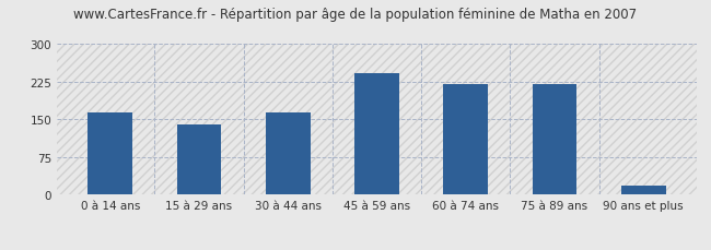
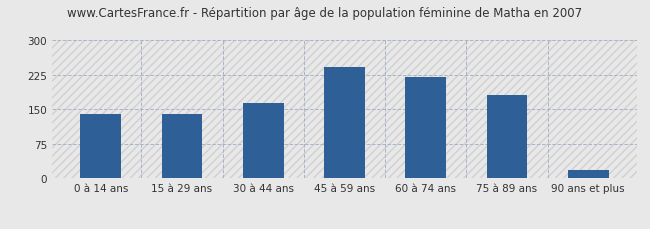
0 à 14 ans: 165 -> 140
75 à 89 ans: 220 -> 182
